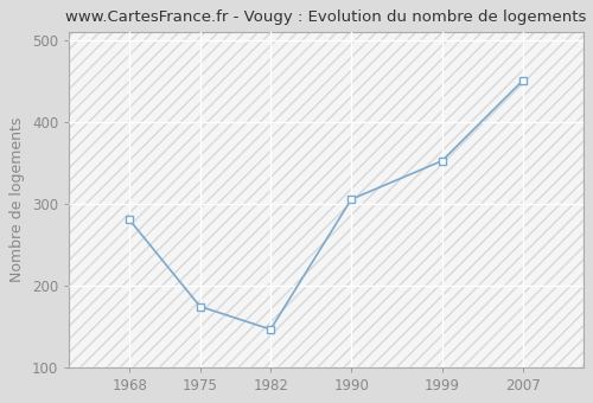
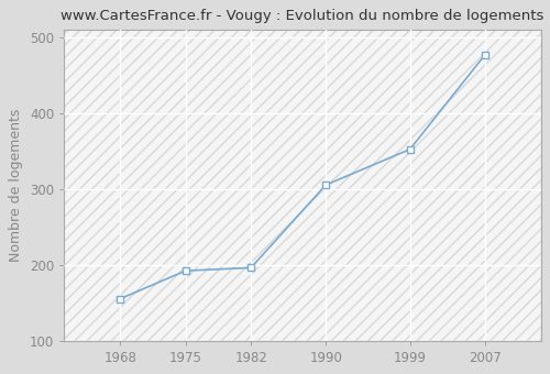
1968: 280 -> 155
1975: 174 -> 192
1982: 146 -> 196
2007: 450 -> 476
